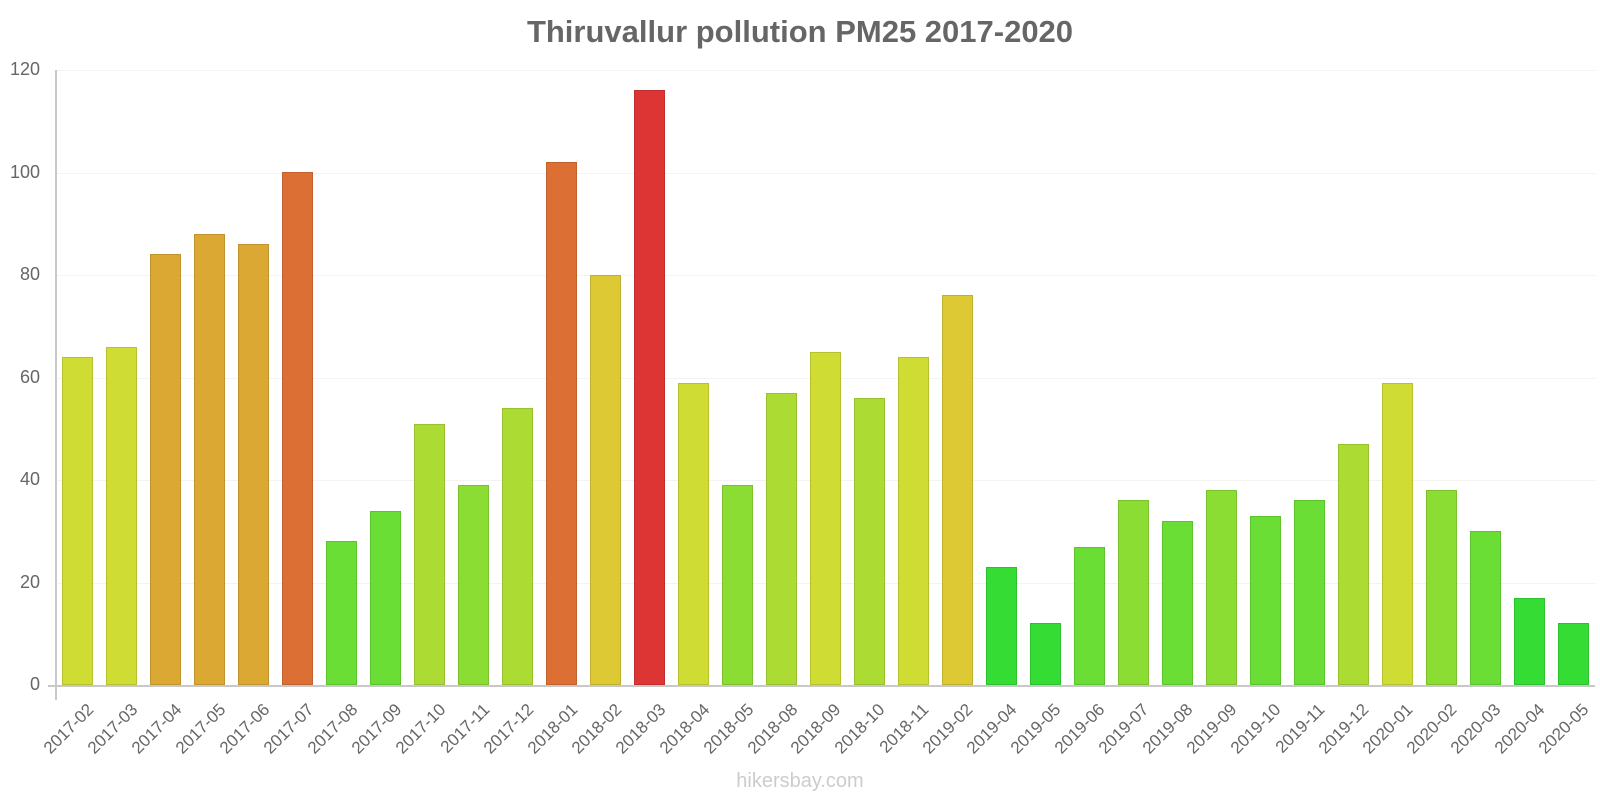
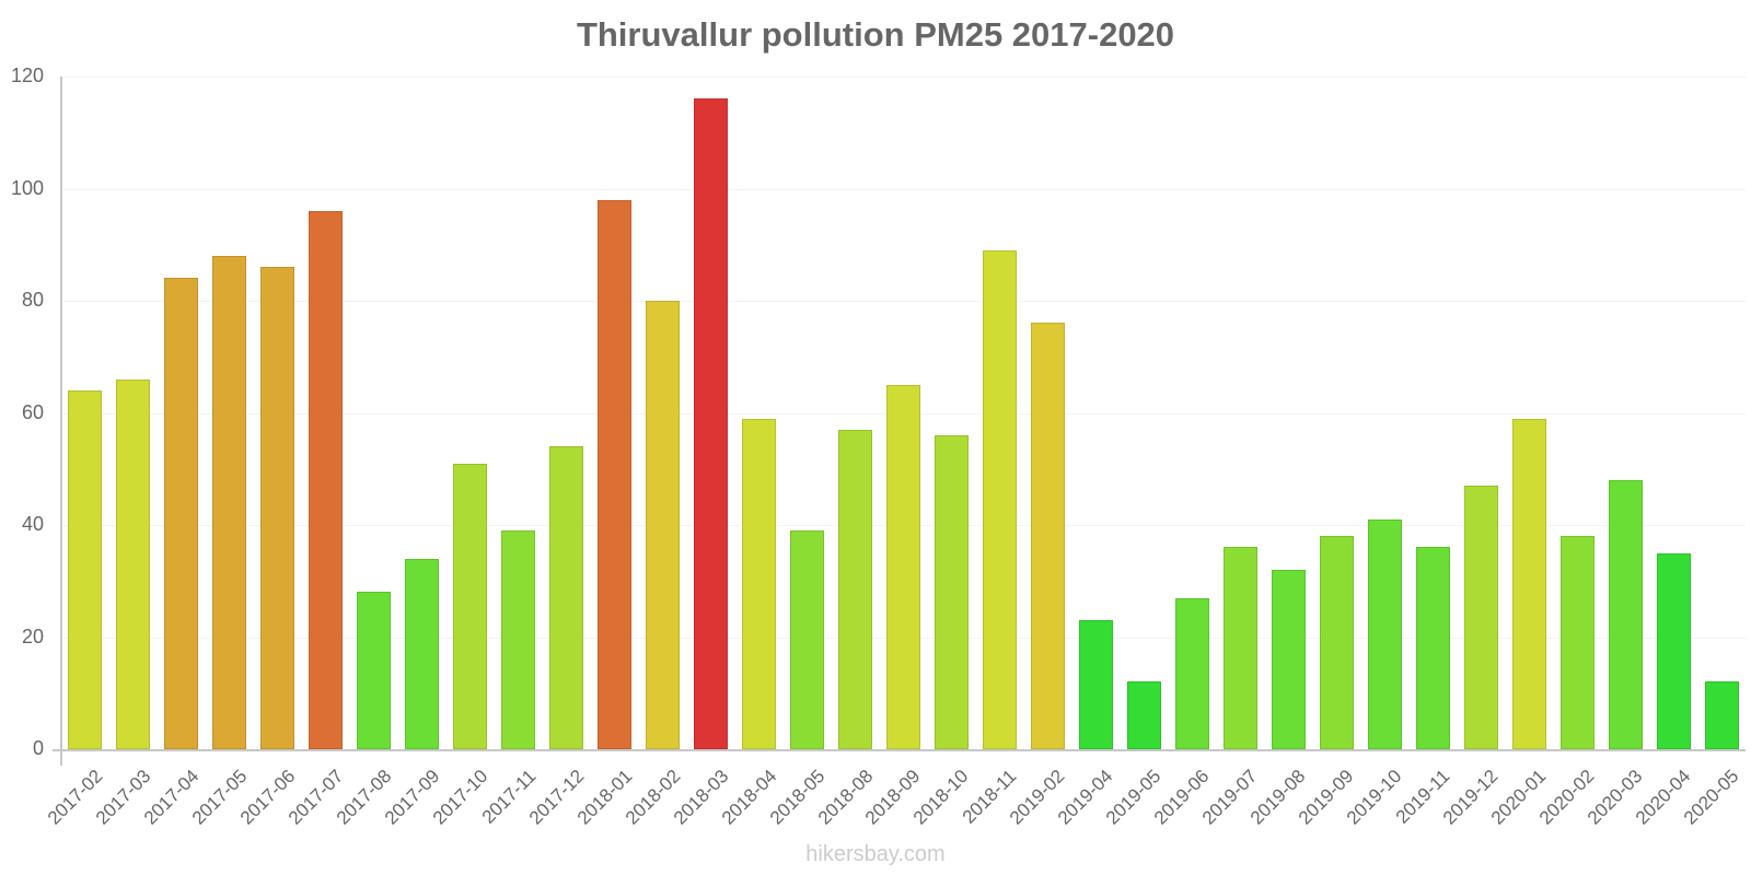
2017-07: 100 -> 96
2018-01: 102 -> 98
2018-11: 64 -> 89
2019-10: 33 -> 41
2020-03: 30 -> 48
2020-04: 17 -> 35
